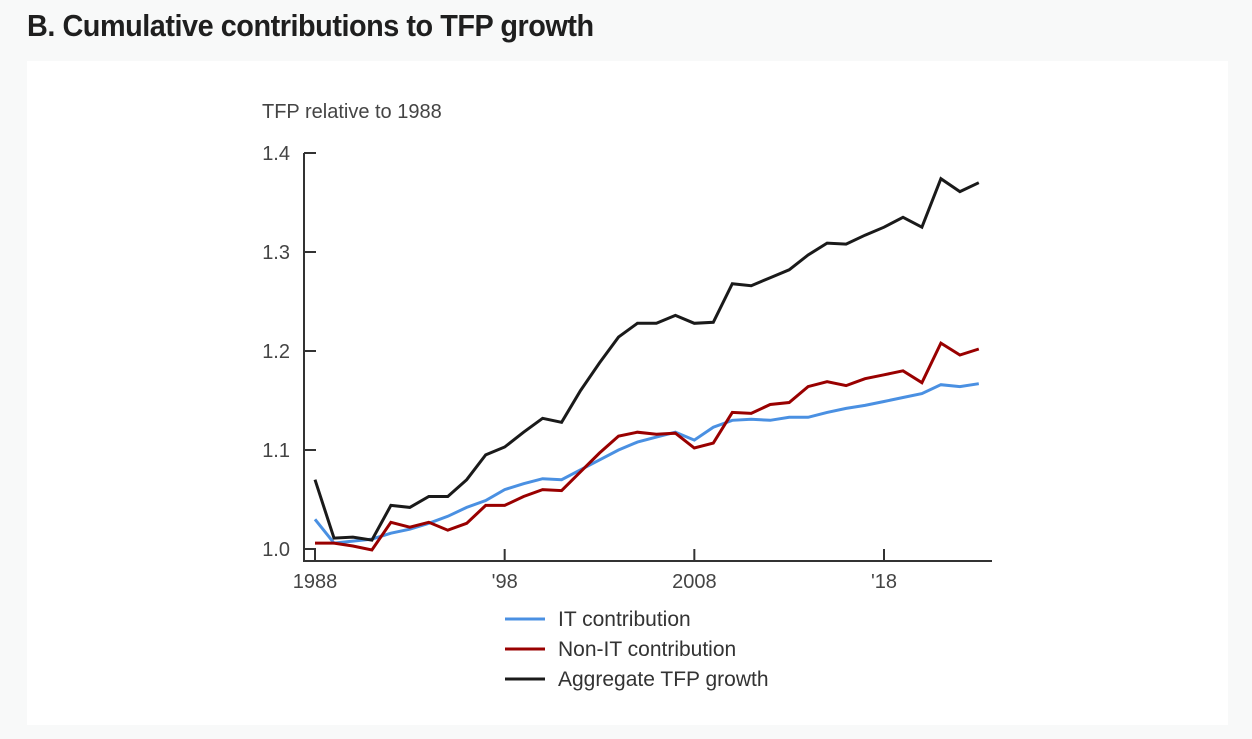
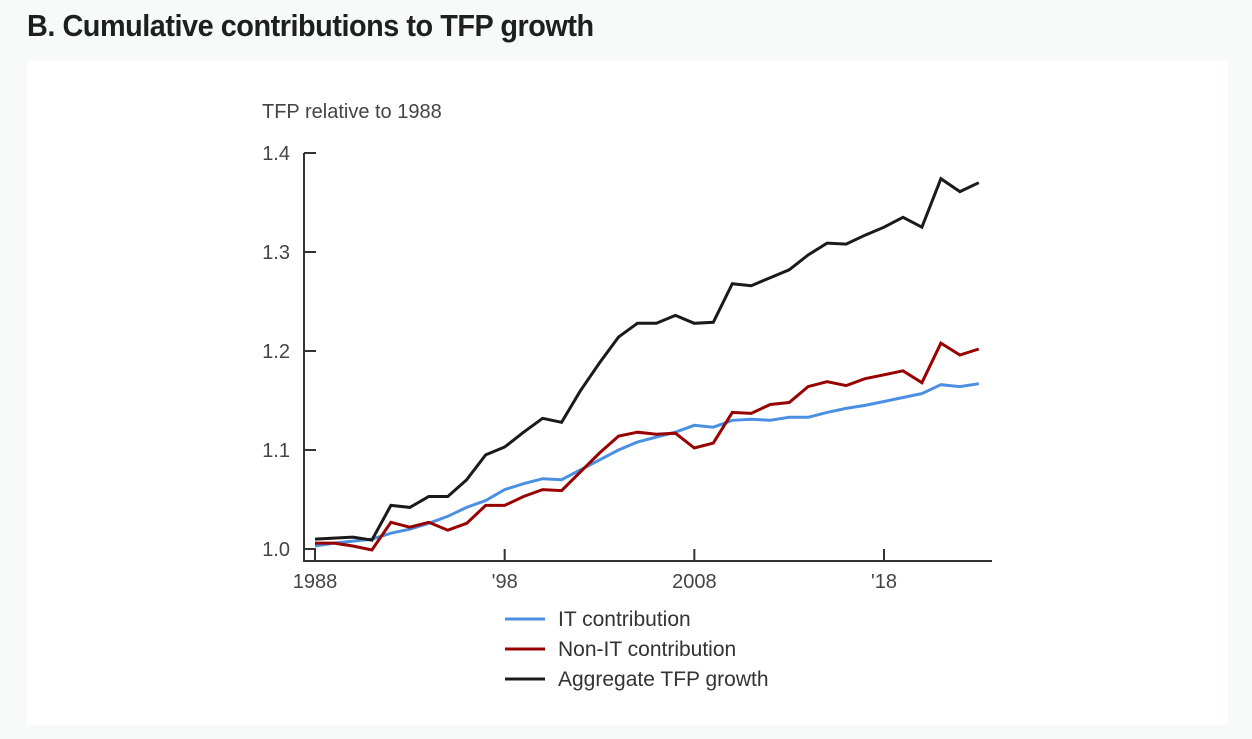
IT contribution/1988: 1.03 -> 1.00
Aggregate TFP growth/1988: 1.07 -> 1.01
IT contribution/2008: 1.11 -> 1.12
